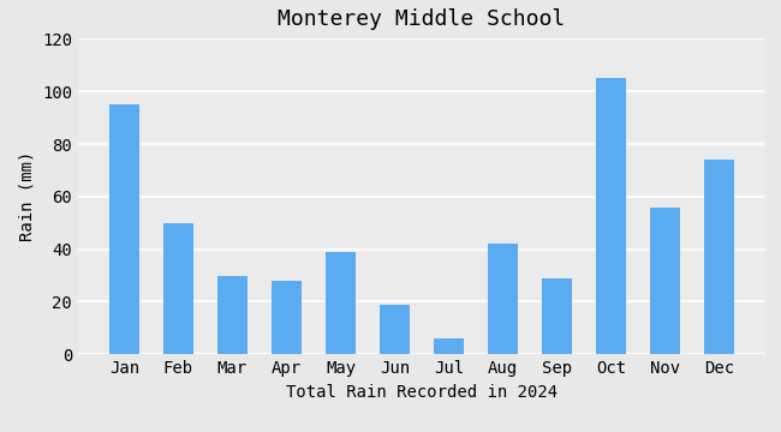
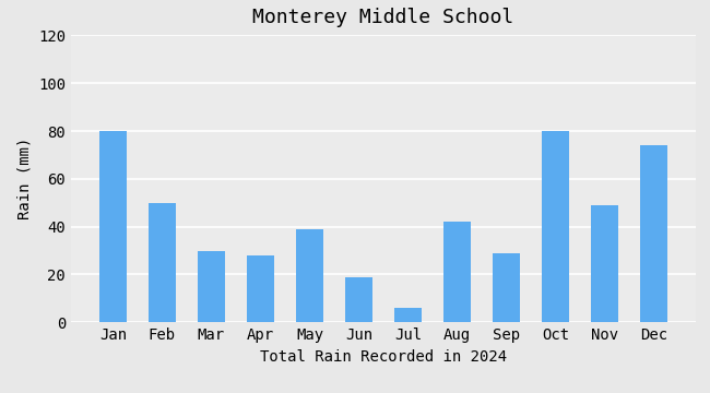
Jan: 95 -> 80
Oct: 105 -> 80
Nov: 56 -> 49
